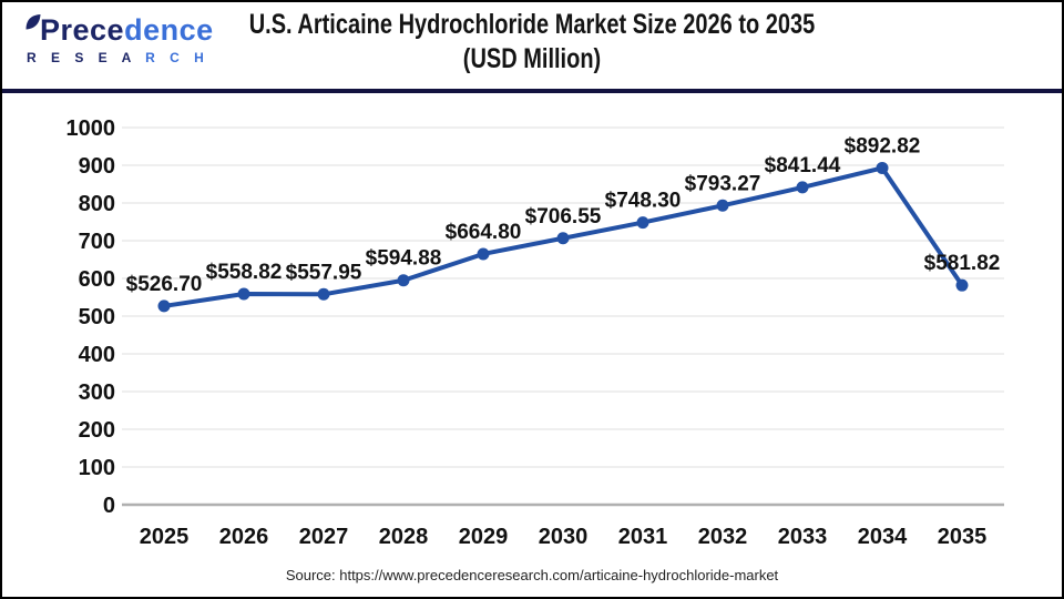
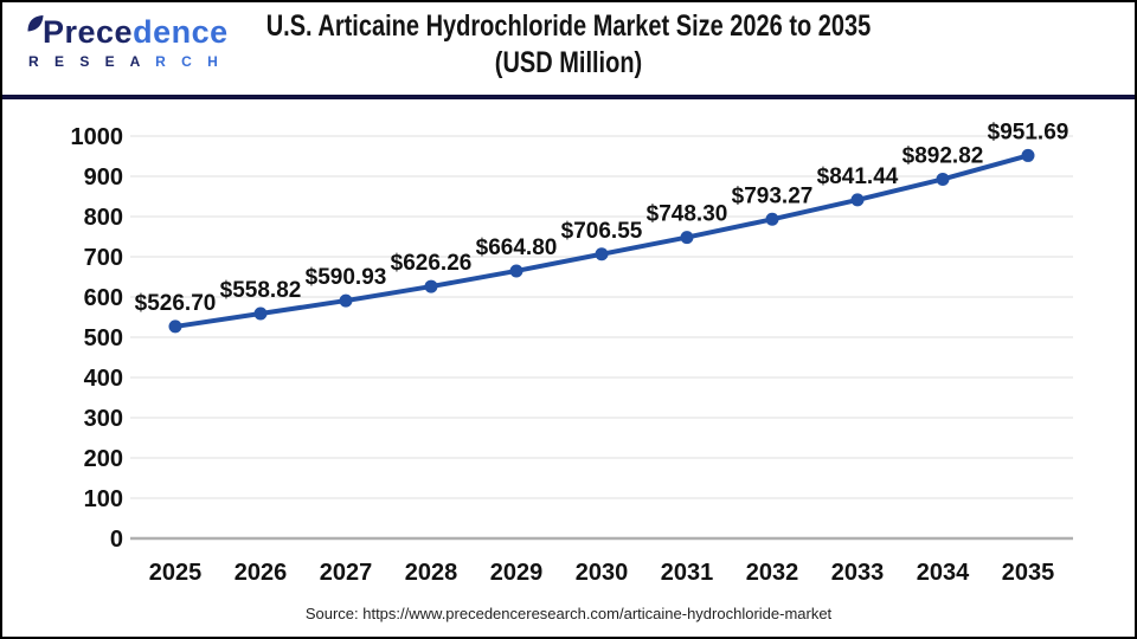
2027: $557.95 -> $590.93
2028: $594.88 -> $626.26
2035: $581.82 -> $951.69
